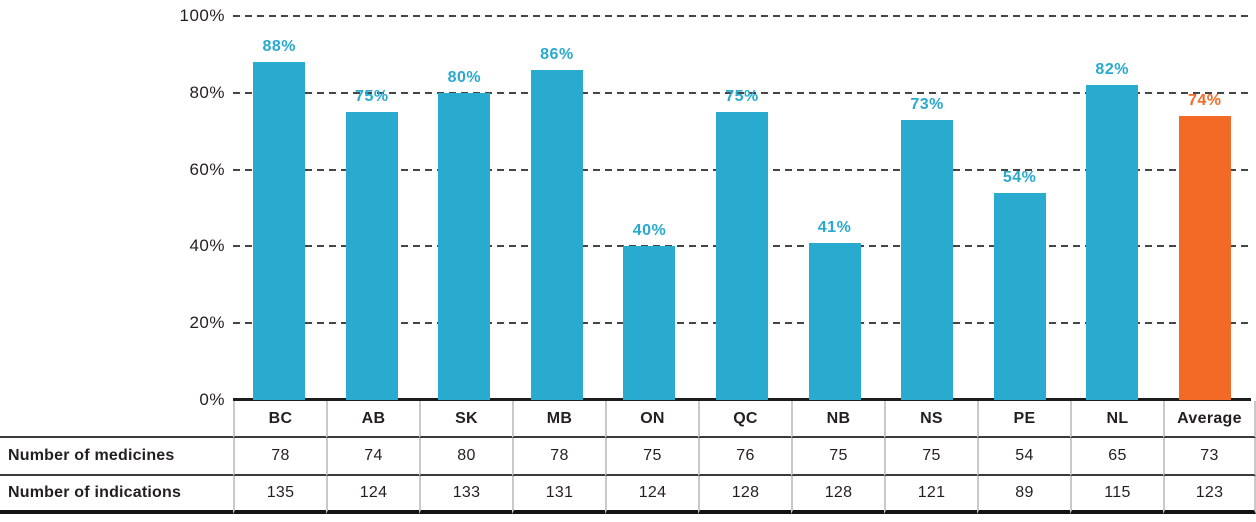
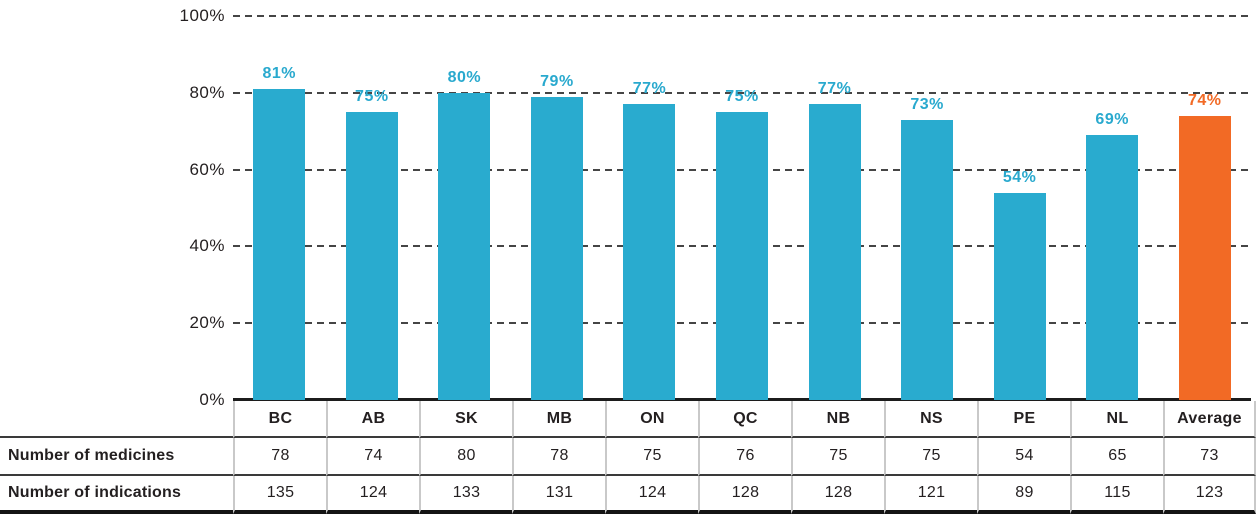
BC: 88% -> 81%
MB: 86% -> 79%
ON: 40% -> 77%
NB: 41% -> 77%
NL: 82% -> 69%
